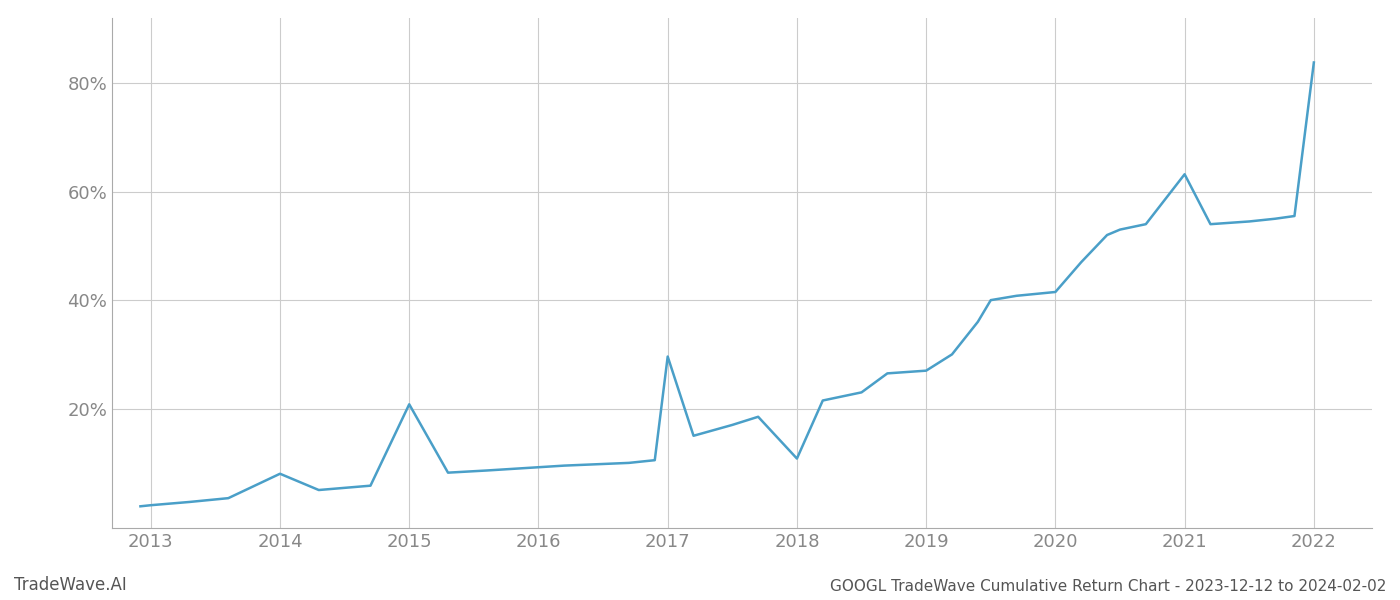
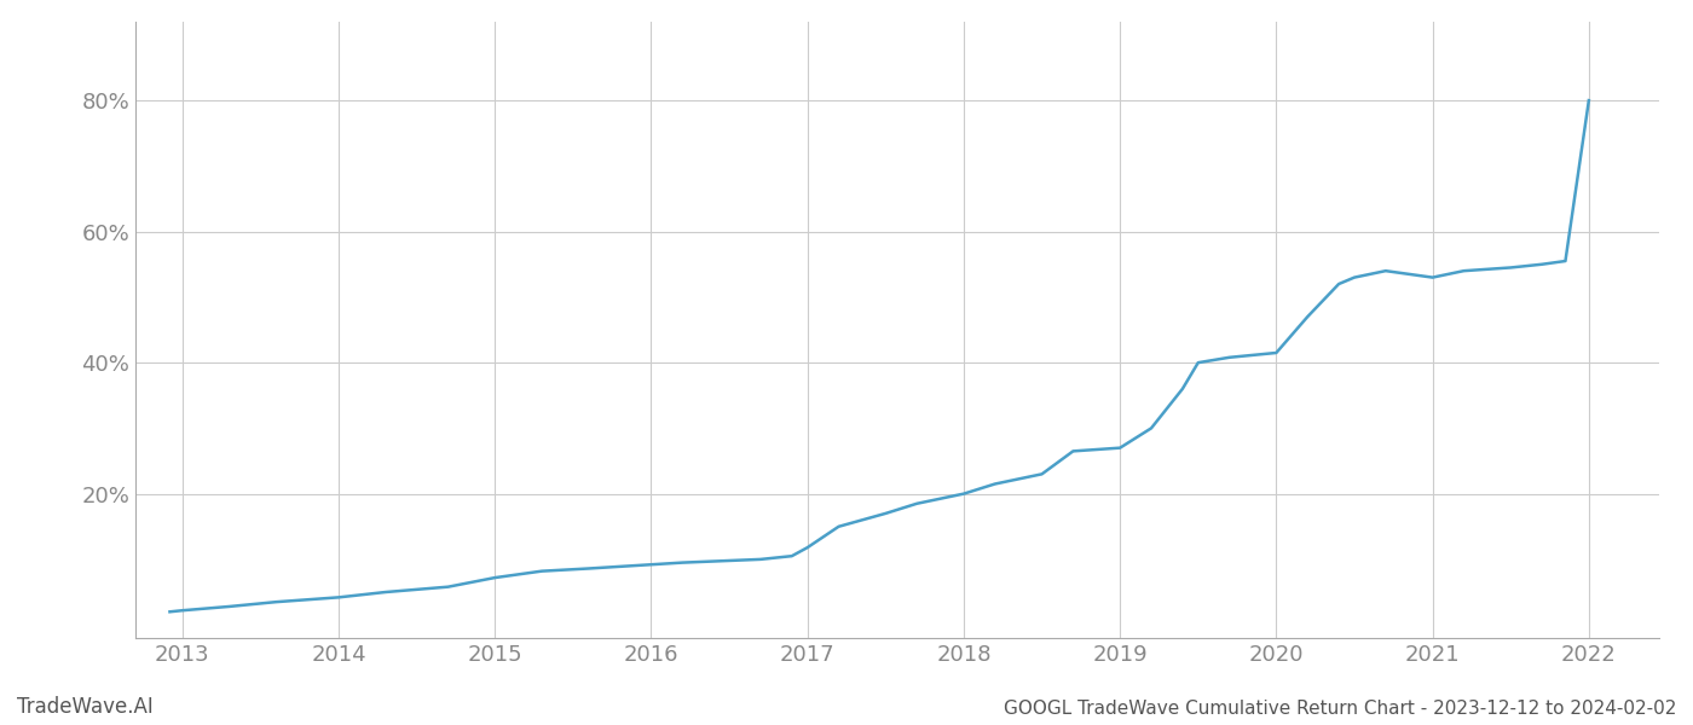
2014: 8.0% -> 4.2%
2015: 20.8% -> 7.2%
2017: 29.6% -> 11.8%
2018: 10.8% -> 20.0%
2021: 63.2% -> 53.0%
2022: 83.8% -> 80.0%
